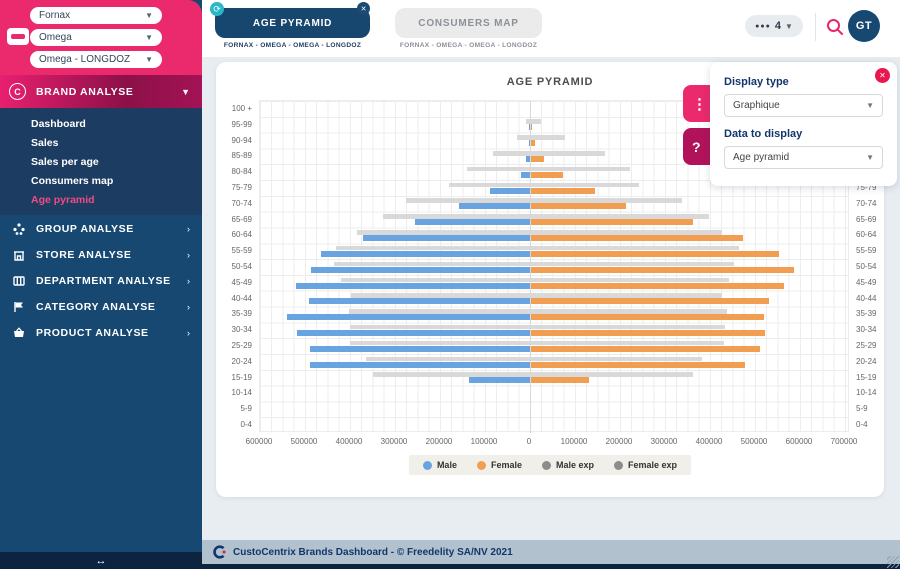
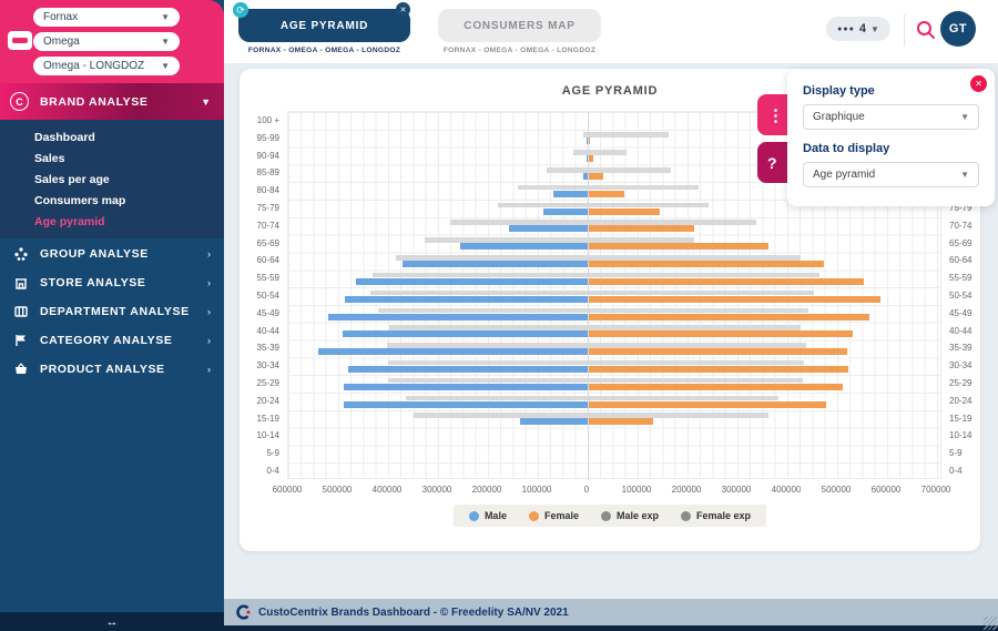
Female exp/95-99: 20000 -> 160000
Male/80-84: 20000 -> 70000
Female exp/65-69: 400000 -> 210000
Male/30-34: 520000 -> 480000
